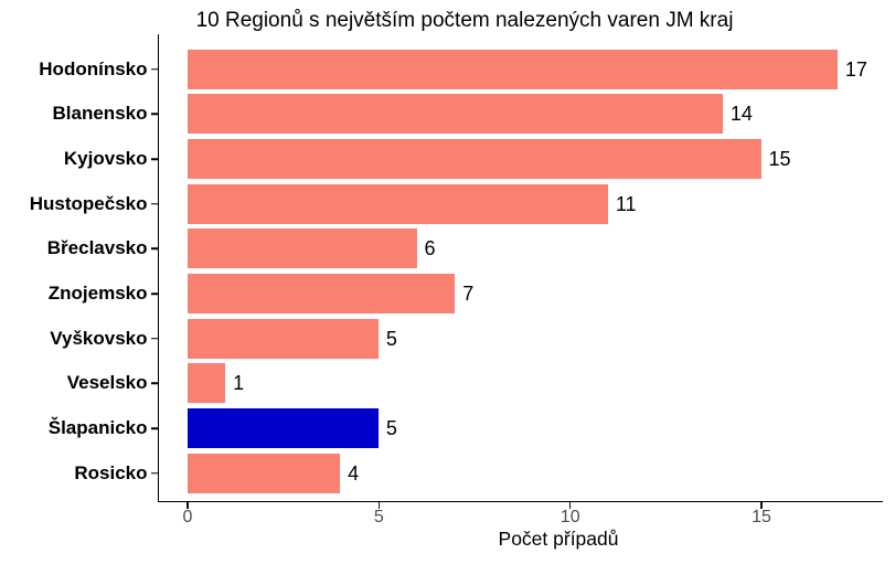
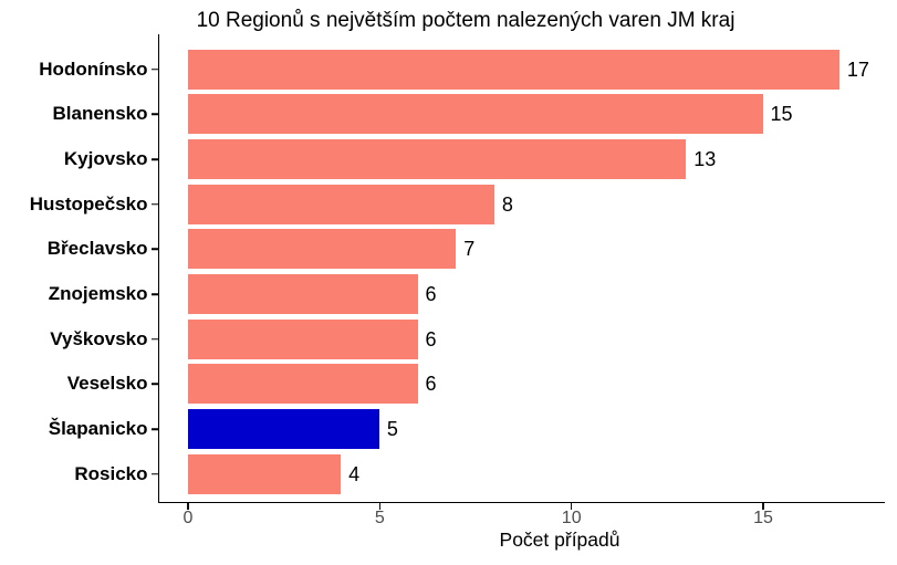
Blanensko: 14 -> 15
Kyjovsko: 15 -> 13
Hustopečsko: 11 -> 8
Břeclavsko: 6 -> 7
Znojemsko: 7 -> 6
Vyškovsko: 5 -> 6
Veselsko: 1 -> 6
